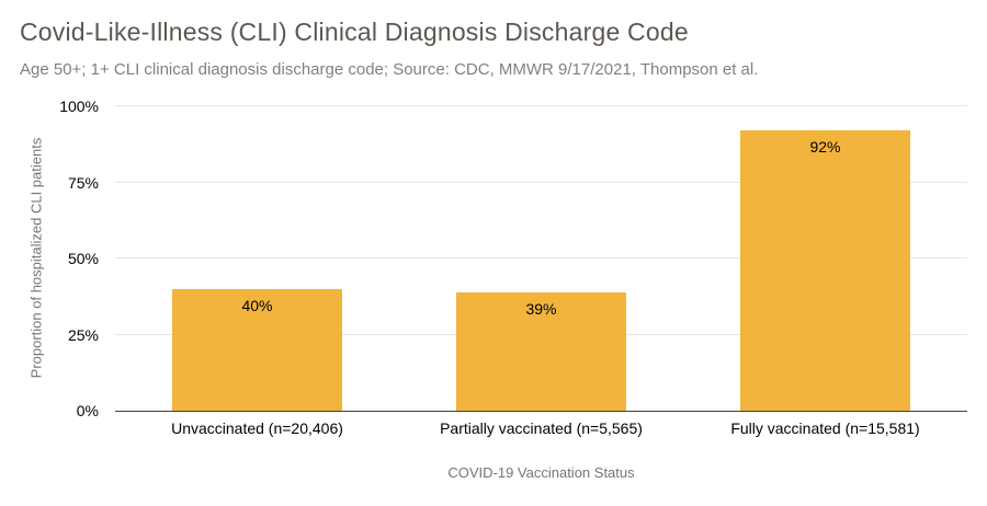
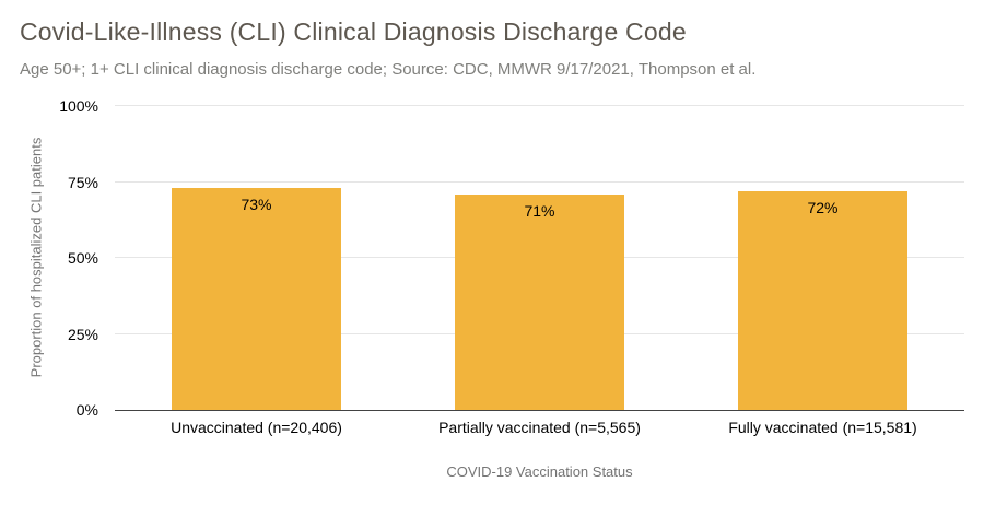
Unvaccinated (n=20,406): 40% -> 73%
Partially vaccinated (n=5,565): 39% -> 71%
Fully vaccinated (n=15,581): 92% -> 72%
